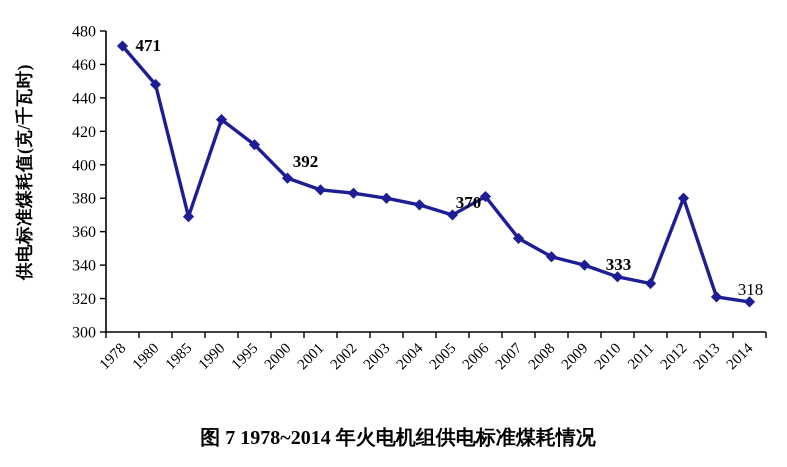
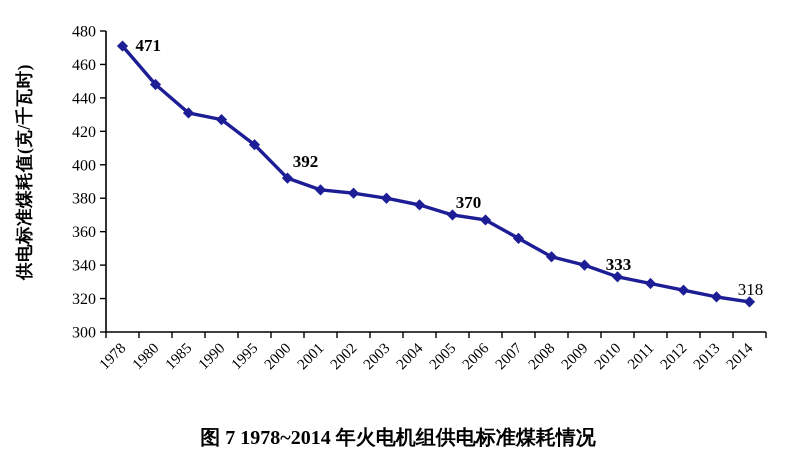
1985: 369 -> 431
2006: 381 -> 367
2012: 380 -> 325
